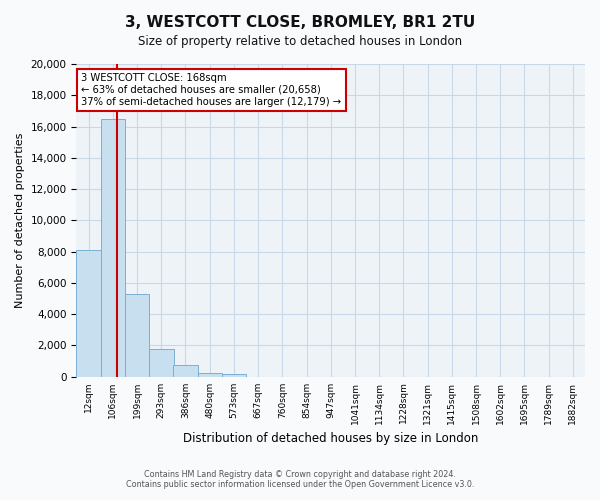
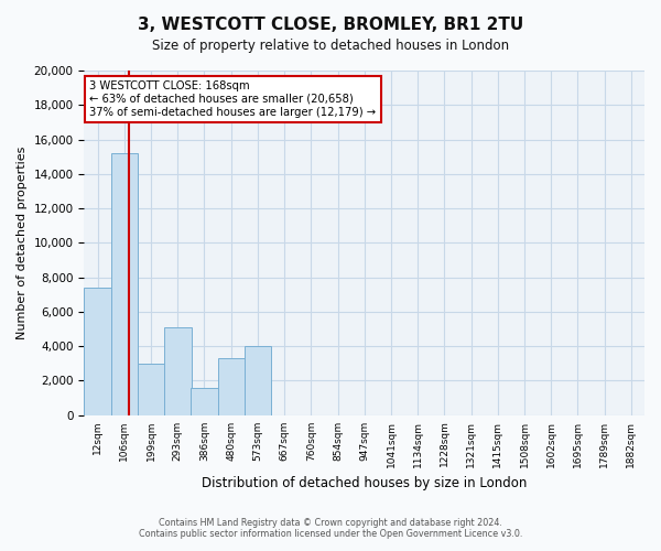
12sqm: 8,100 -> 7,400
106sqm: 16,500 -> 15,200
199sqm: 5,300 -> 3,000
293sqm: 1,800 -> 5,100
386sqm: 800 -> 1,600
480sqm: 200 -> 3,300
573sqm: 200 -> 4,000
